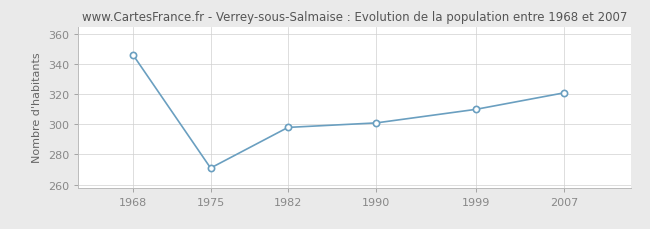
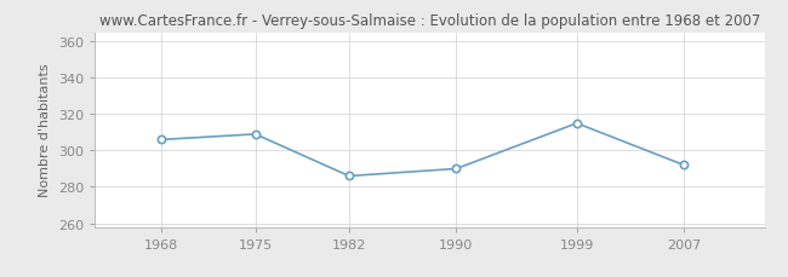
1968: 346 -> 306
1975: 271 -> 309
1982: 298 -> 286
1990: 301 -> 290
1999: 310 -> 315
2007: 321 -> 292
